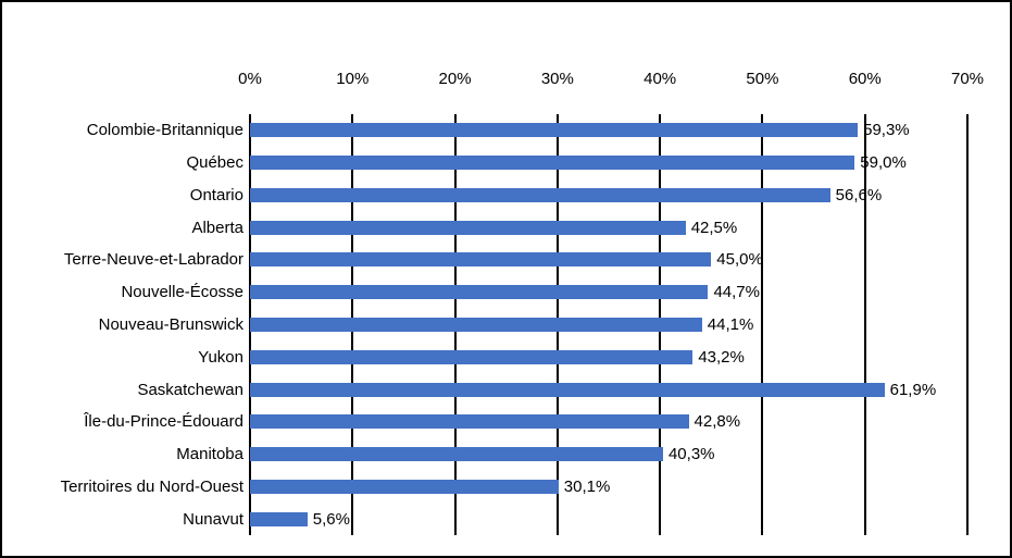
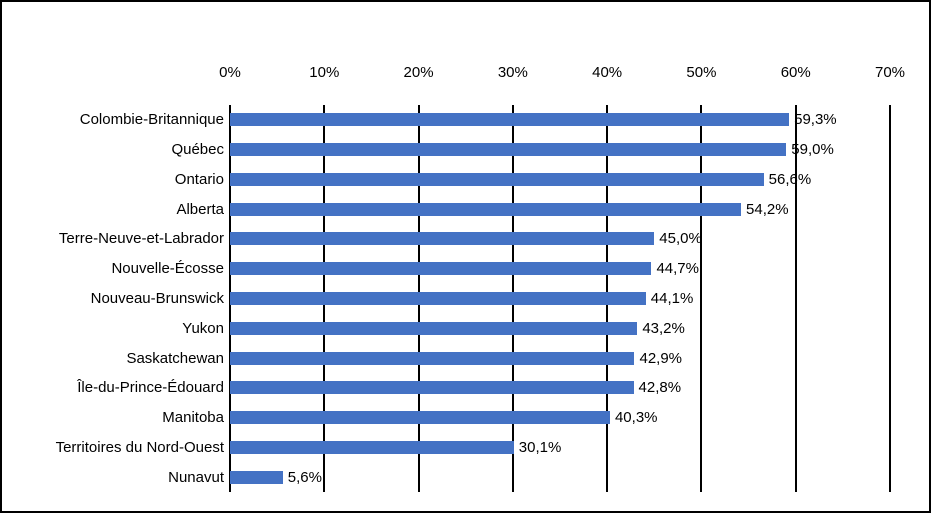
Alberta: 42,5% -> 54,2%
Saskatchewan: 61,9% -> 42,9%
